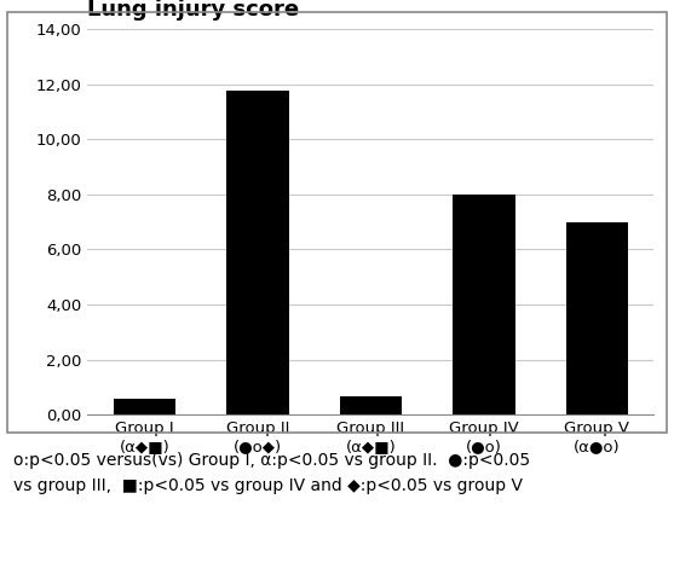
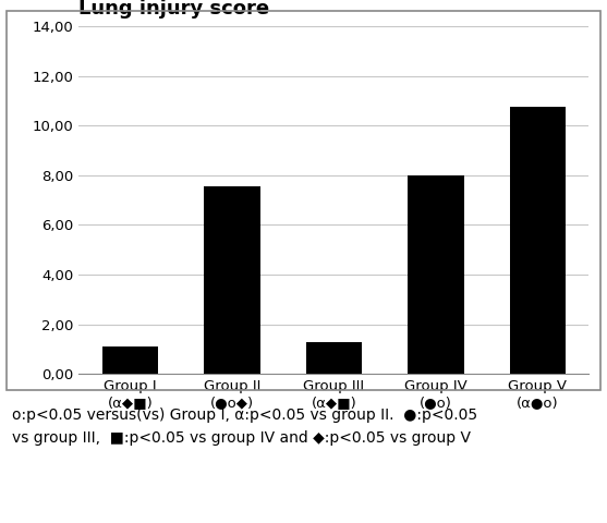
Group I (α◆■): 0,60 -> 1,10
Group II (●o◆): 11,75 -> 7,55
Group III (α◆■): 0,65 -> 1,30
Group V (α●o): 7,00 -> 10,75
